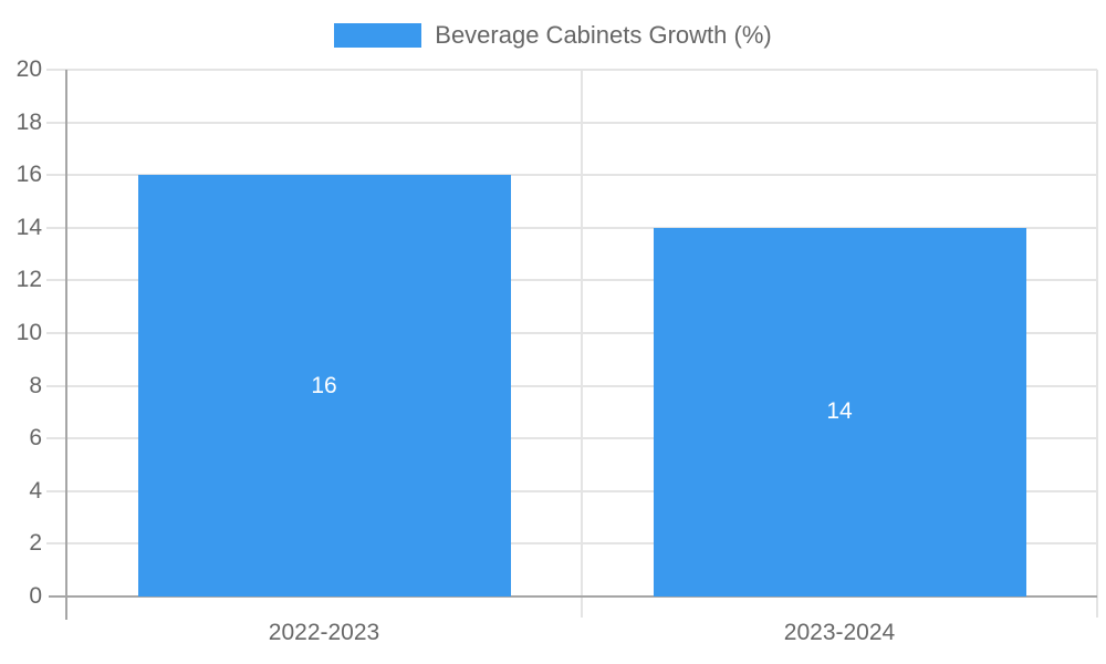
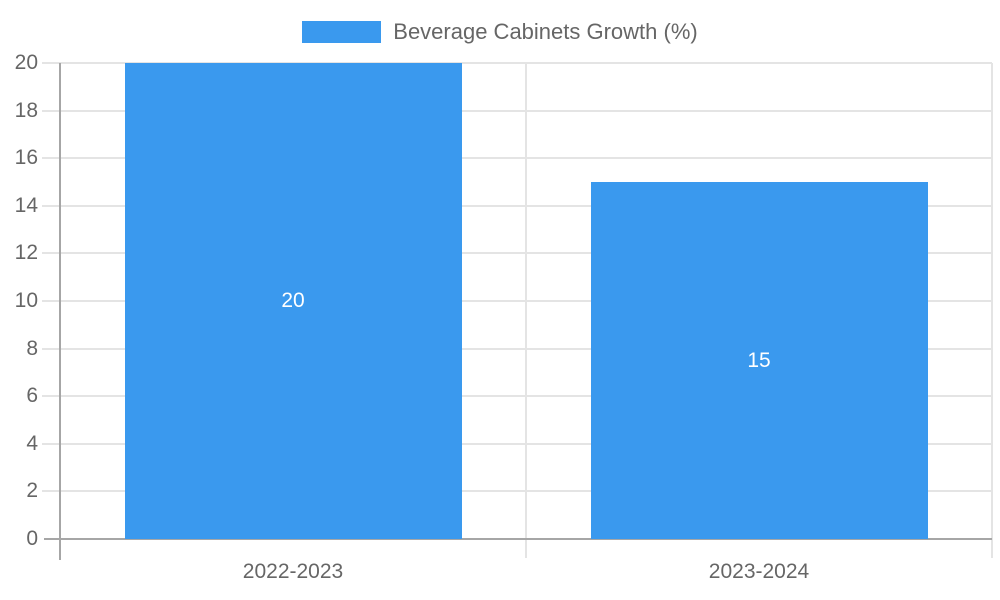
2022-2023: 16 -> 20
2023-2024: 14 -> 15
